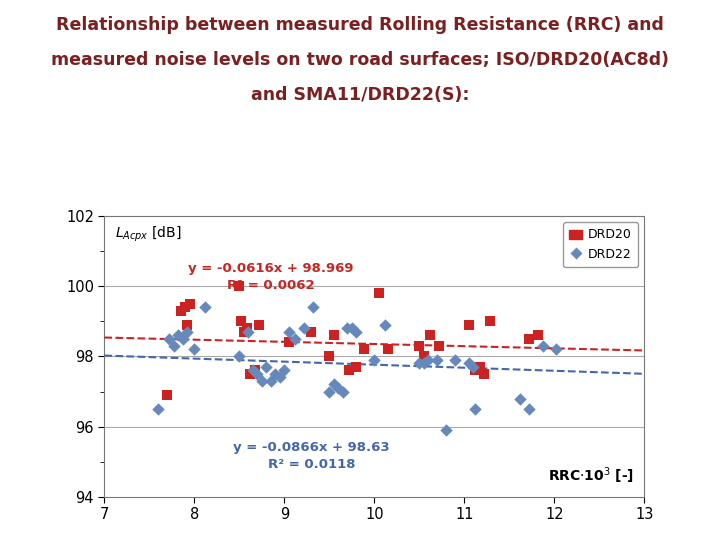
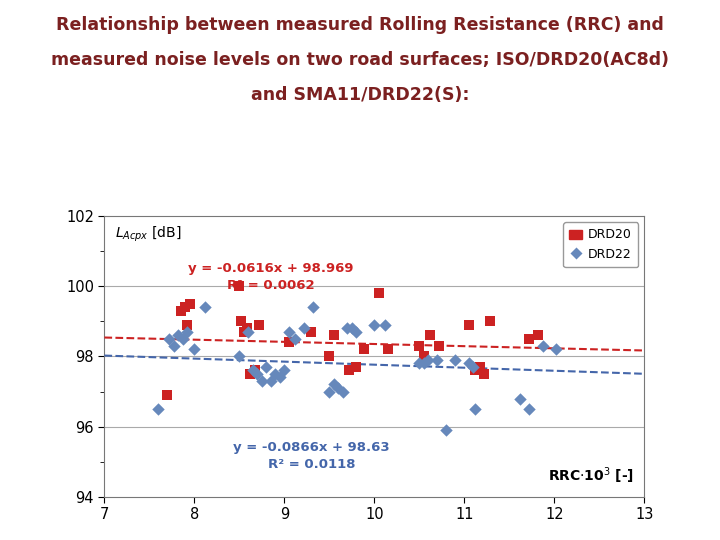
DRD22/10: 97.9 -> 98.9
